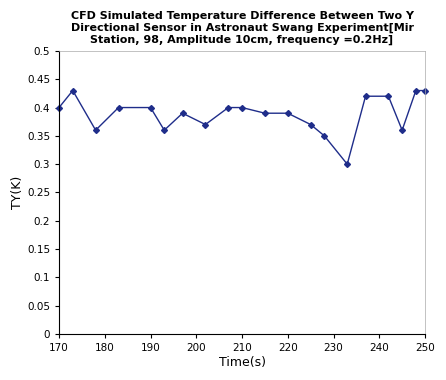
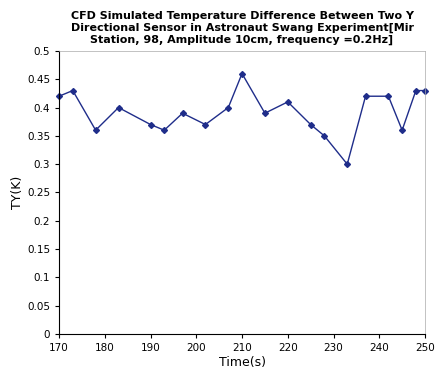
170: 0.40 -> 0.42
190: 0.40 -> 0.37
210: 0.40 -> 0.46
220: 0.39 -> 0.41
